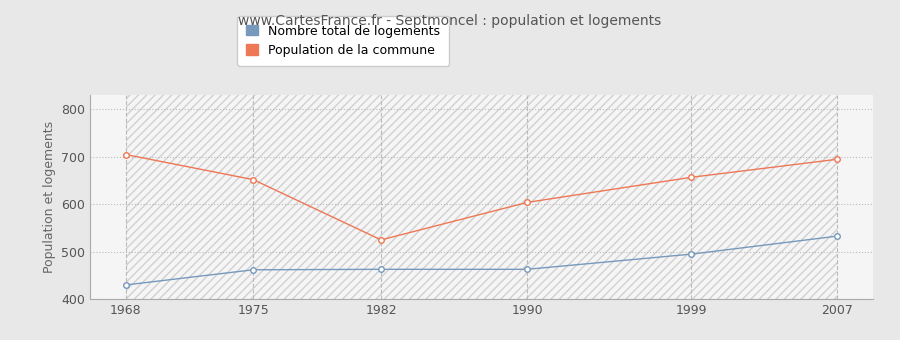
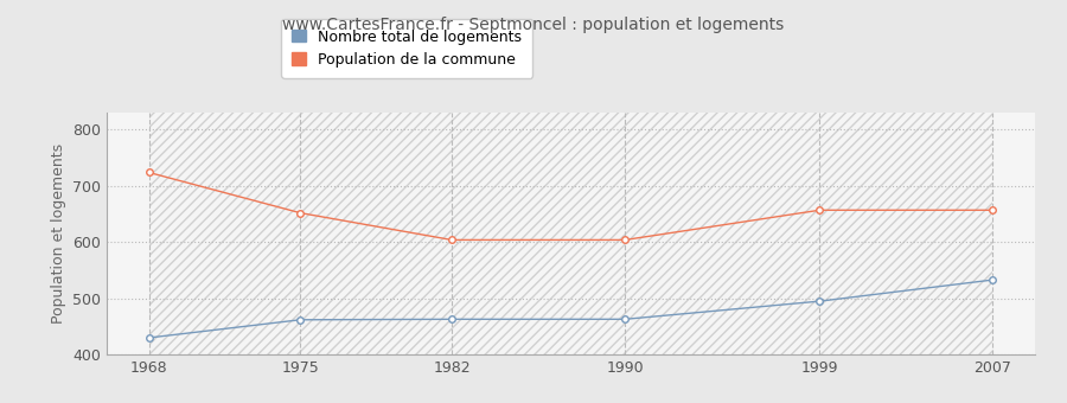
Population de la commune/1968: 705 -> 724
Population de la commune/1982: 525 -> 604
Population de la commune/2007: 695 -> 657
